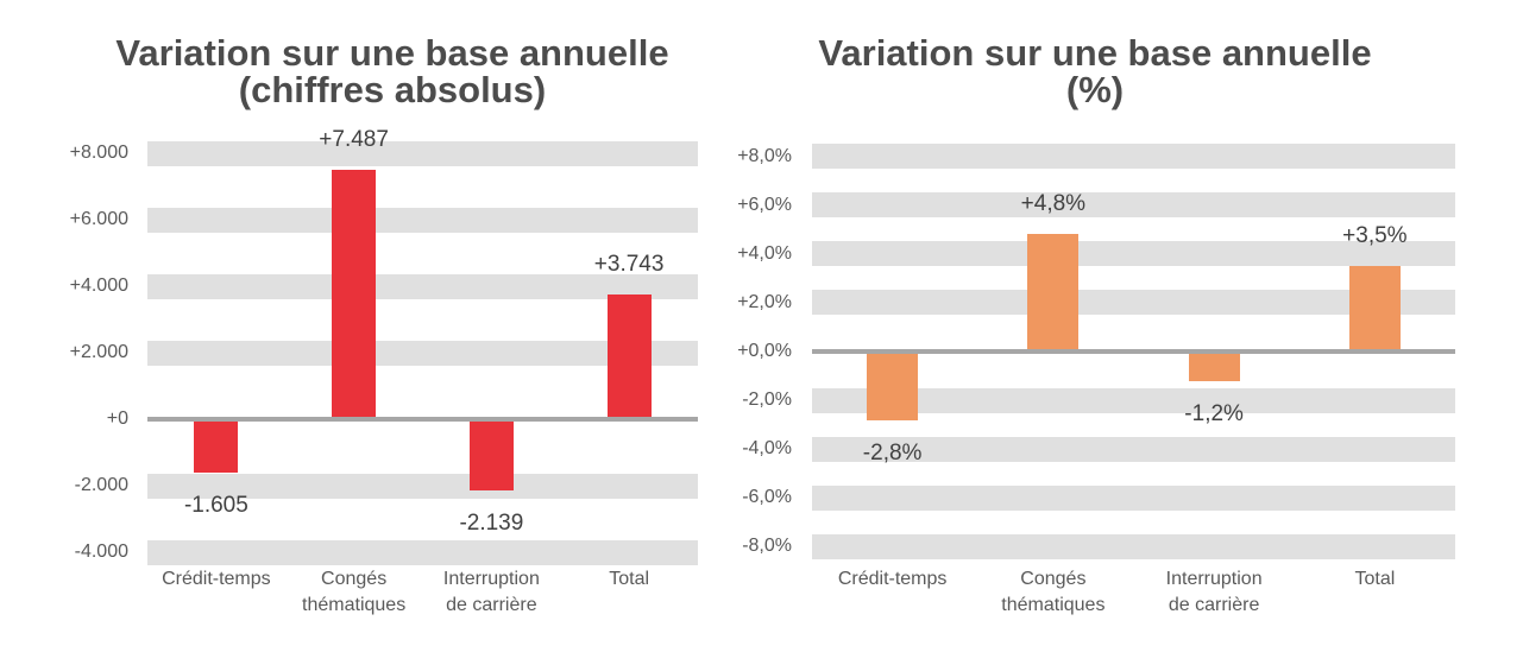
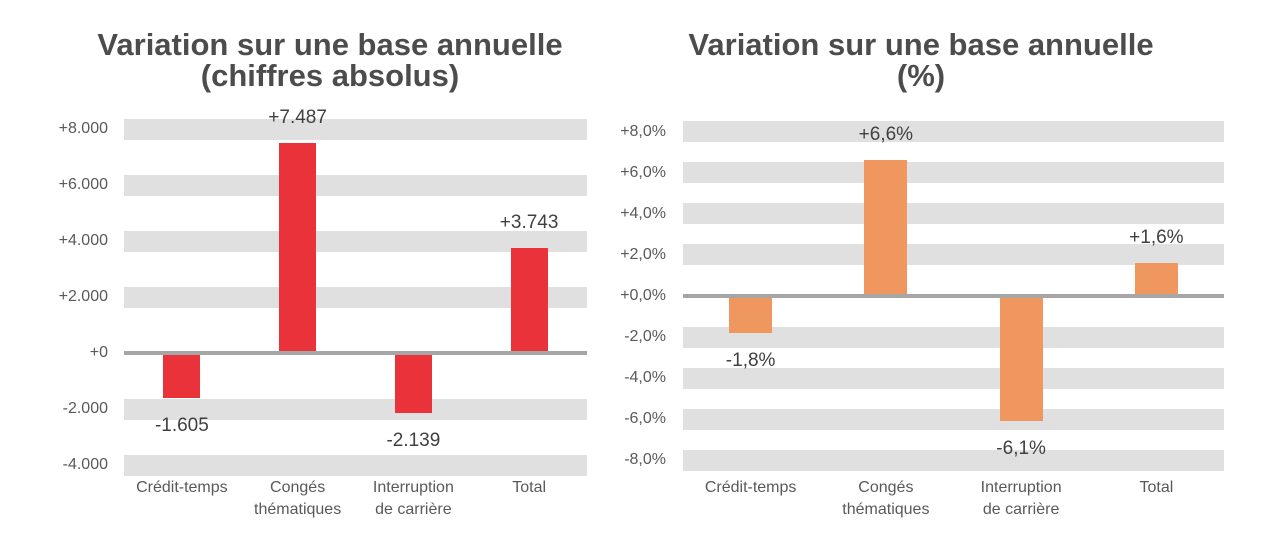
Variation sur une base annuelle (%)/Crédit-temps: -2,8% -> -1,8%
Variation sur une base annuelle (%)/Congés thématiques: +4,8% -> +6,6%
Variation sur une base annuelle (%)/Interruption de carrière: -1,2% -> -6,1%
Variation sur une base annuelle (%)/Total: +3,5% -> +1,6%
